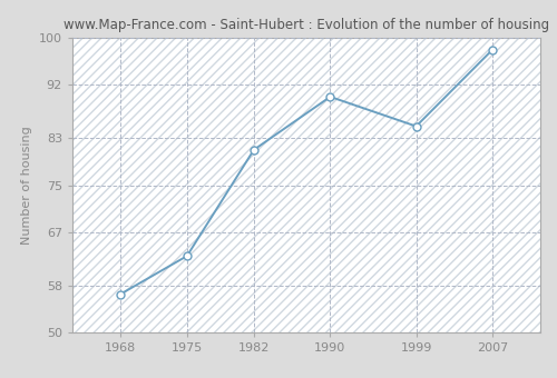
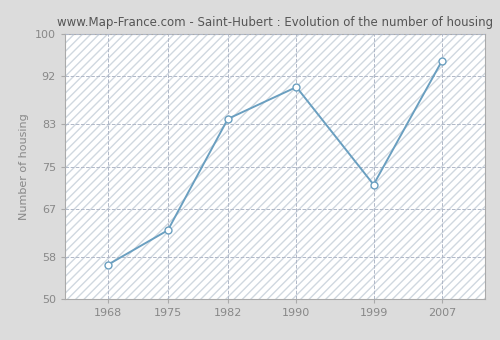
1982: 81.0 -> 84.0
1999: 85.0 -> 71.6
2007: 98.0 -> 95.0
